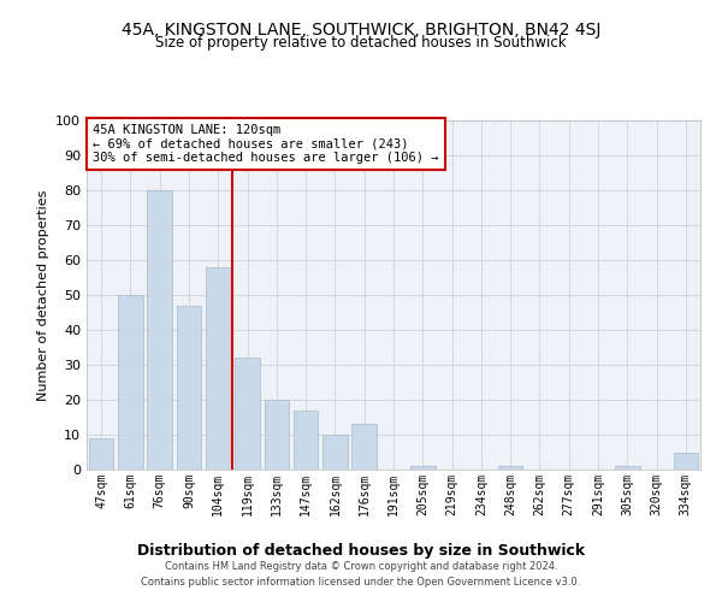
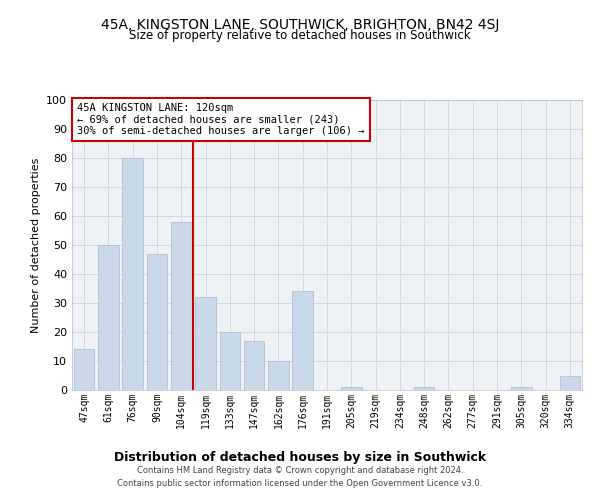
47sqm: 9 -> 14
176sqm: 13 -> 34
